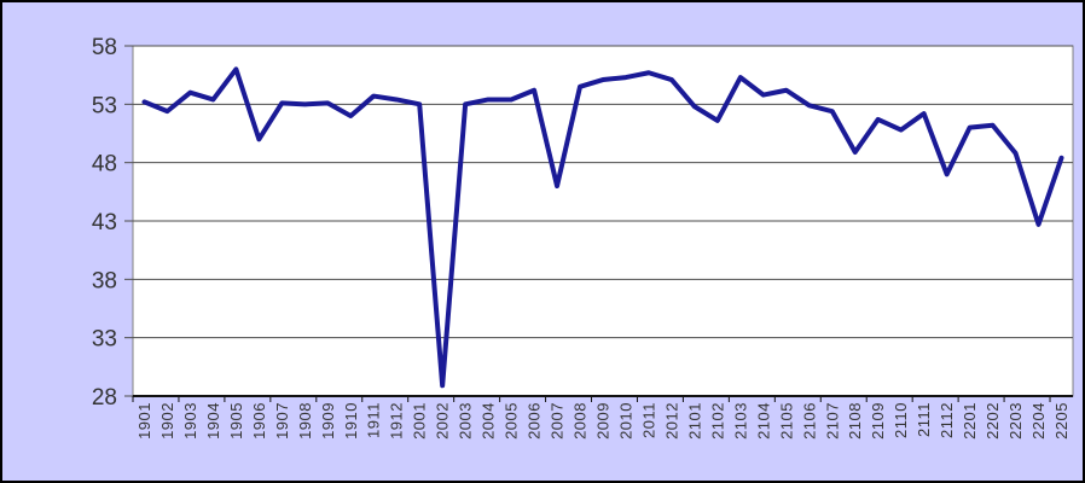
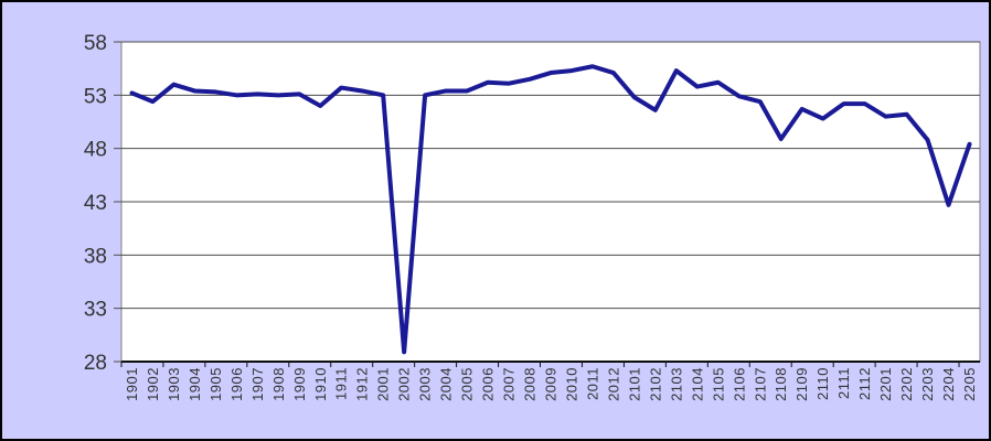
1905: 56 -> 53
1906: 50 -> 53
2007: 46 -> 54
2112: 47 -> 52
